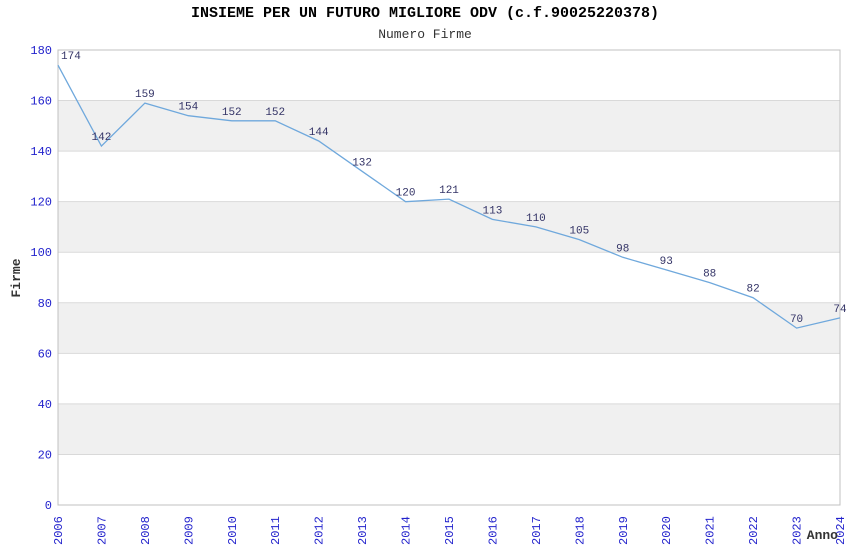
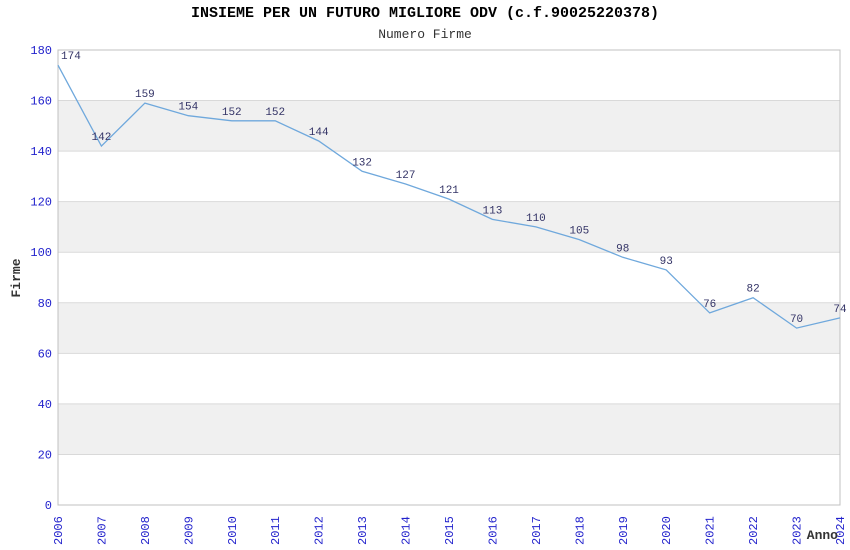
2014: 120 -> 127
2021: 88 -> 76
